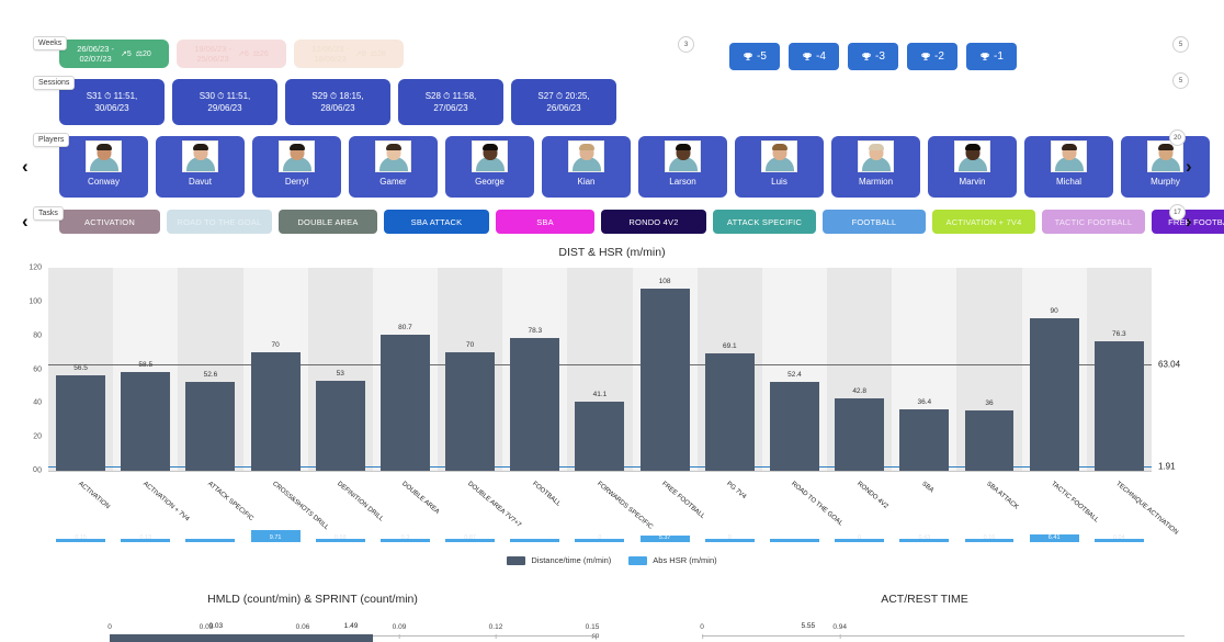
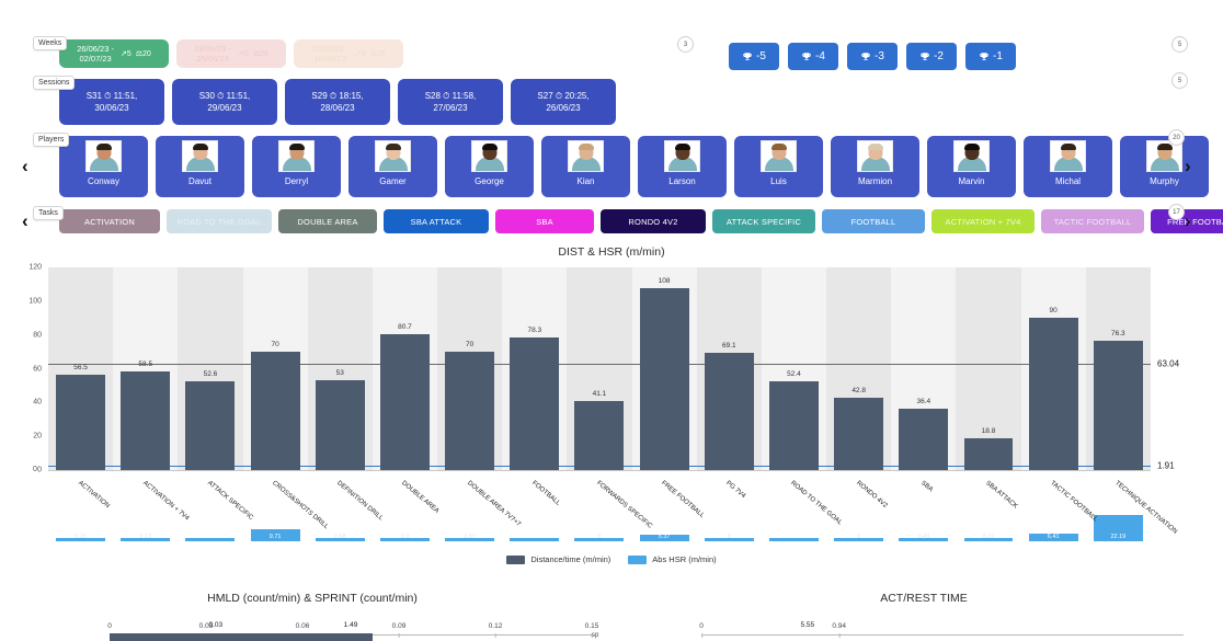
Distance/time (m/min)/SBA ATTACK: 36 -> 18.8
Abs HSR (m/min)/TECHNIQUE ACTIVATION: 0.04 -> 22.19
